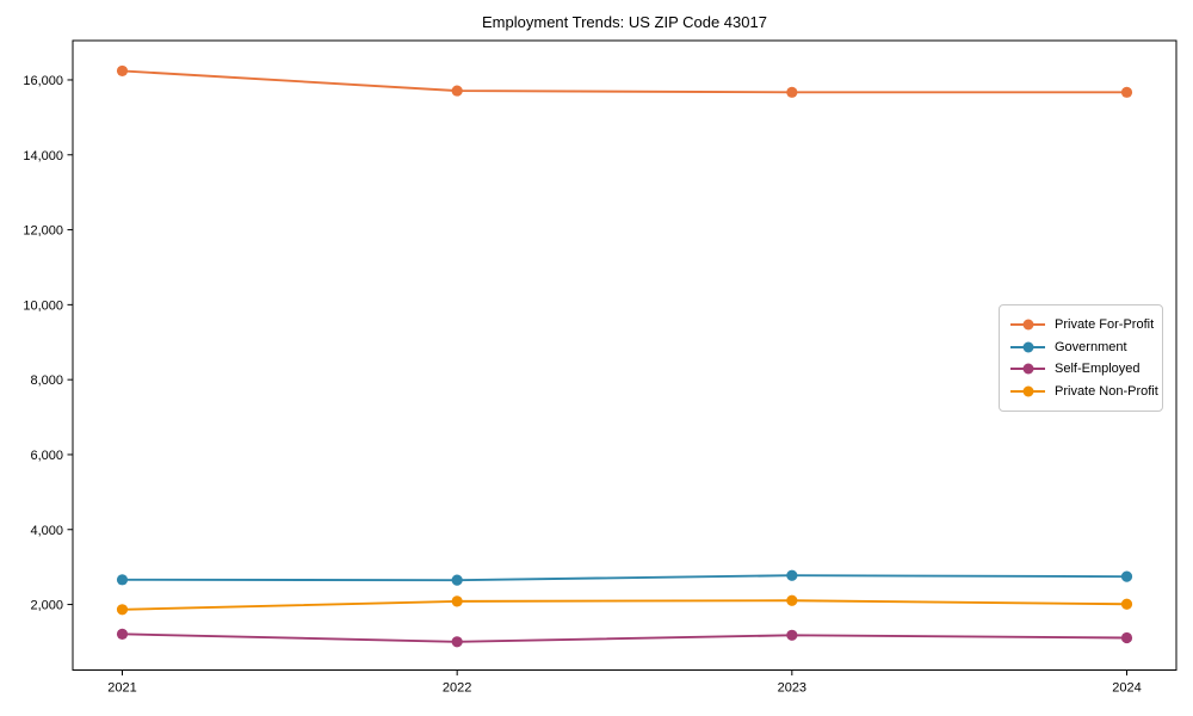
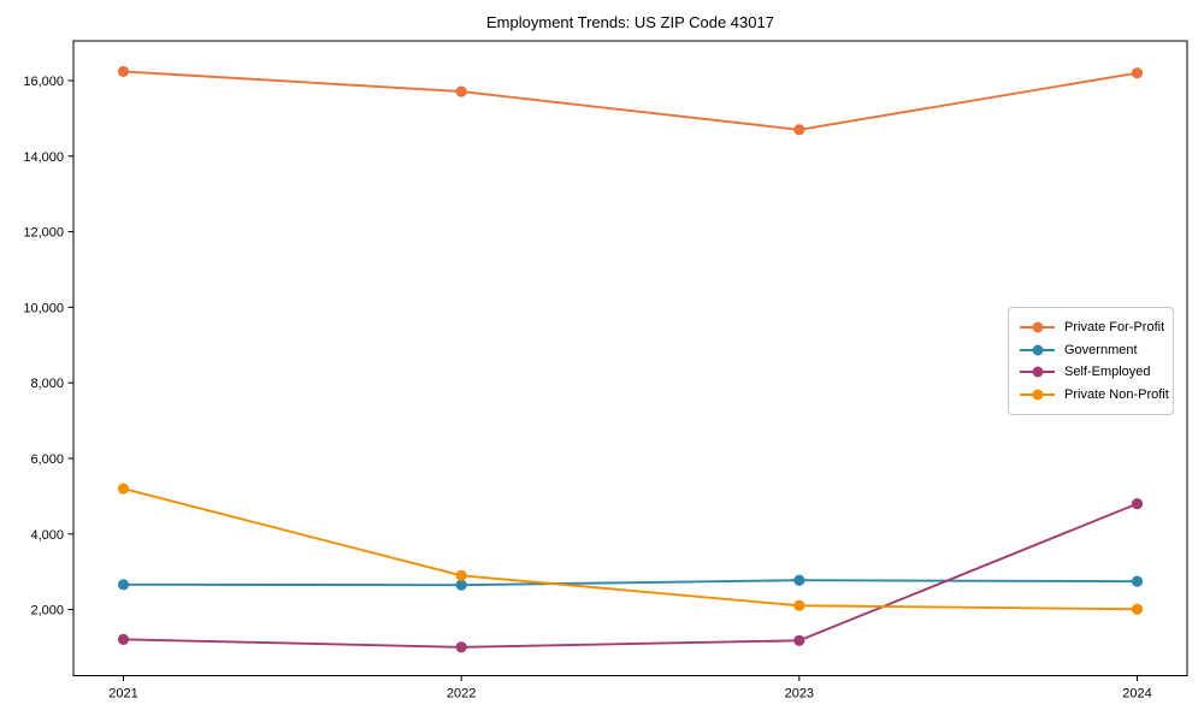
Private Non-Profit/2021: 1900 -> 5200
Private Non-Profit/2022: 2100 -> 2900
Private For-Profit/2023: 15700 -> 14700
Private For-Profit/2024: 15700 -> 16200
Self-Employed/2024: 1100 -> 4800
